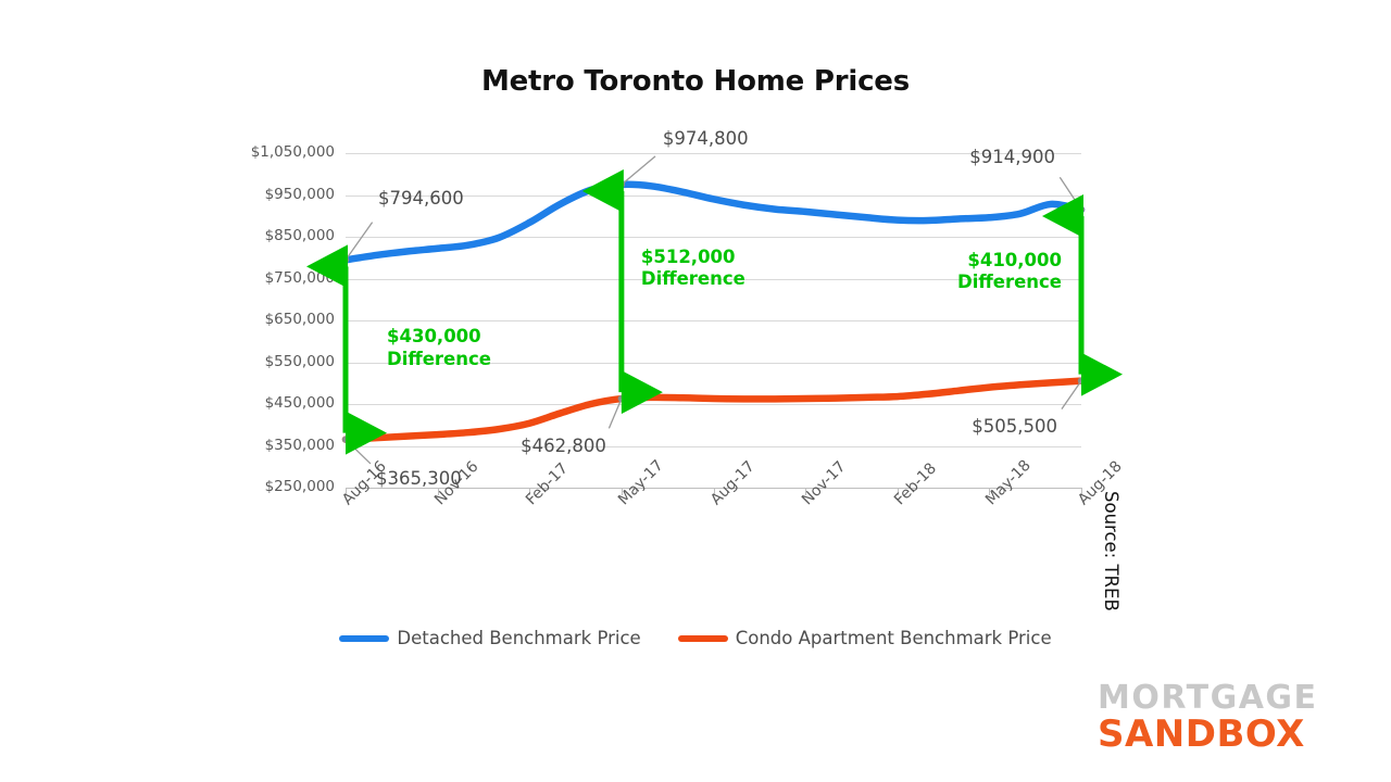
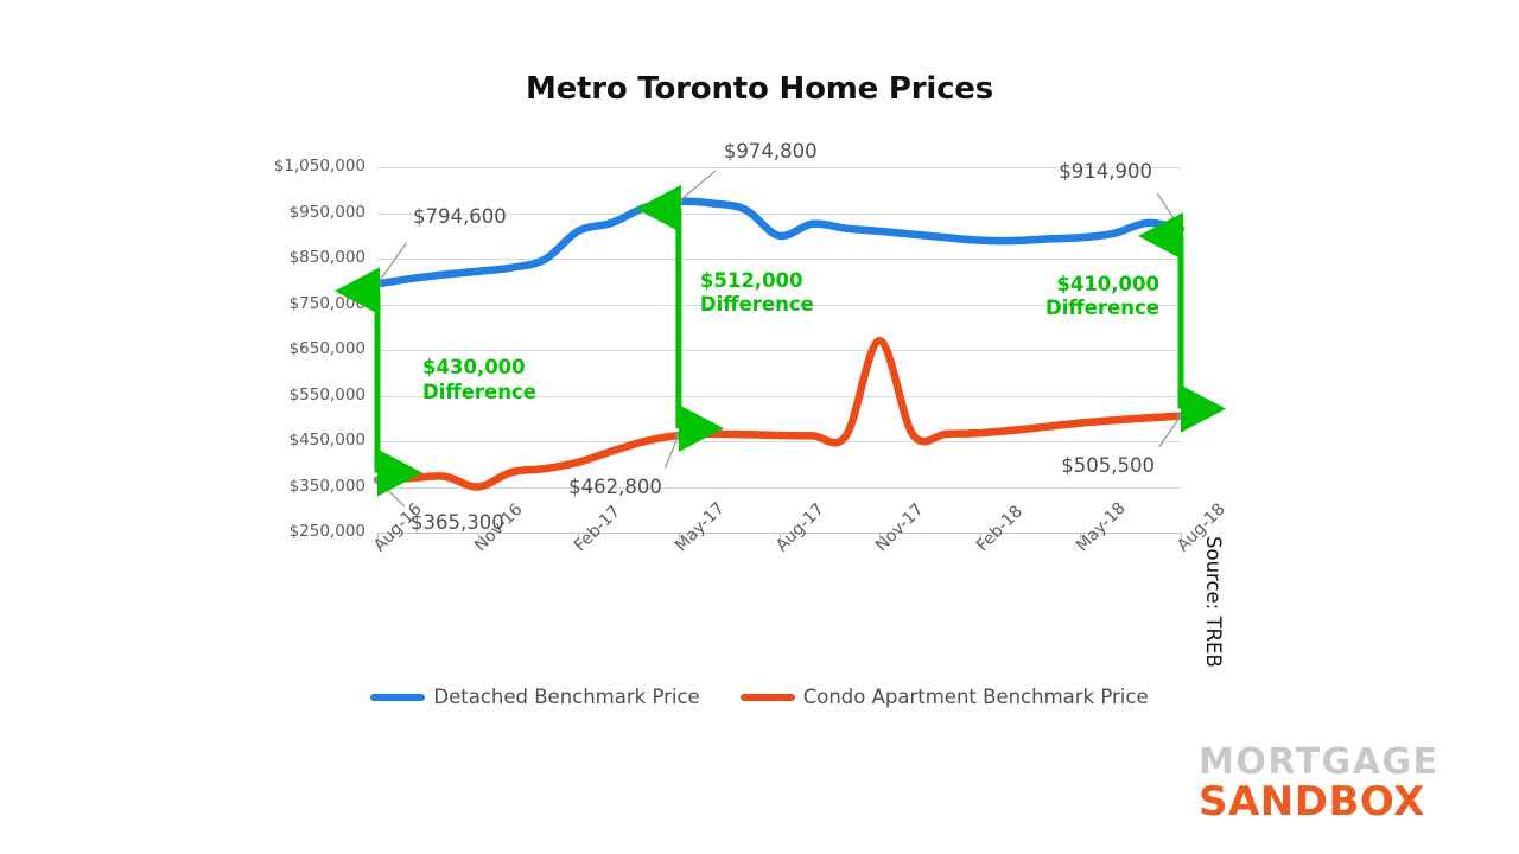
Condo Apartment Benchmark Price/Nov-16: $380000 -> $350000
Detached Benchmark Price/Feb-17: $880000 -> $910000
Detached Benchmark Price/Aug-17: $940000 -> $900000
Condo Apartment Benchmark Price/Nov-17: $460000 -> $670000
